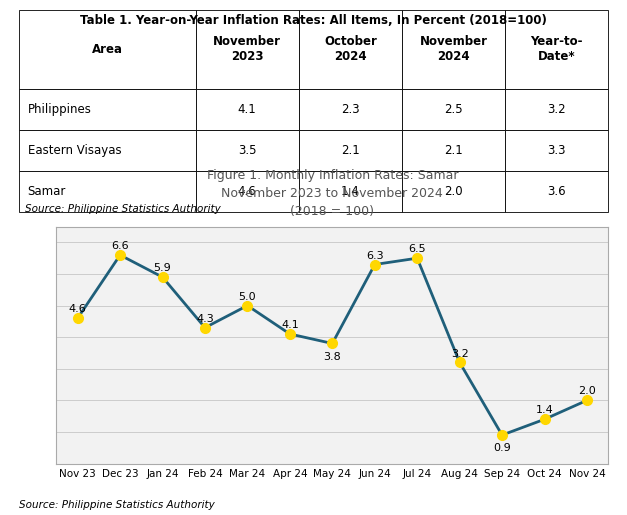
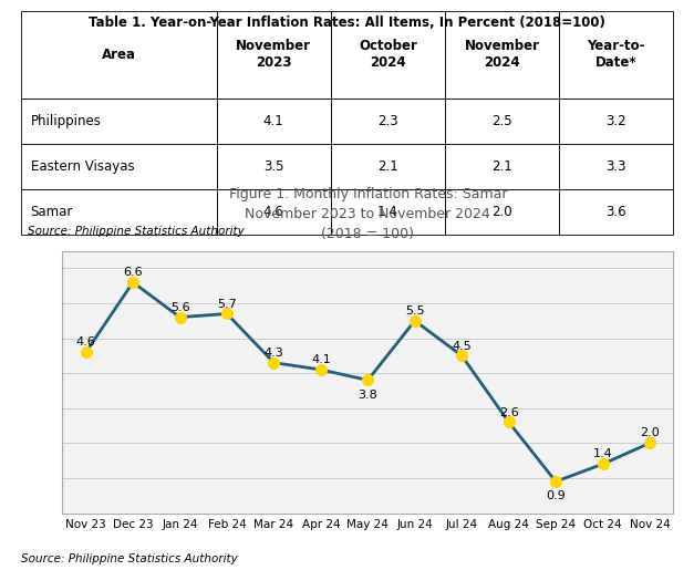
Jan 24: 5.9 -> 5.6
Feb 24: 4.3 -> 5.7
Mar 24: 5.0 -> 4.3
Jun 24: 6.3 -> 5.5
Jul 24: 6.5 -> 4.5
Aug 24: 3.2 -> 2.6
